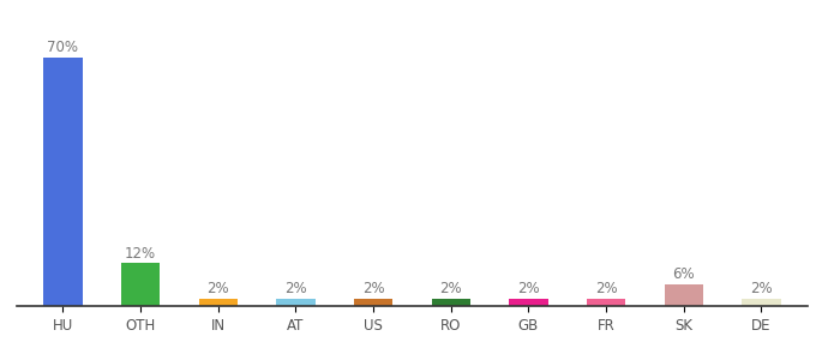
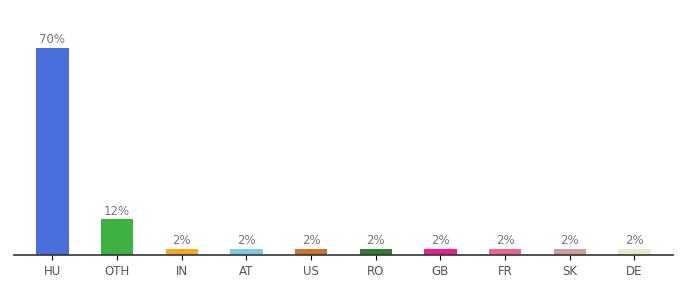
SK: 6% -> 2%
